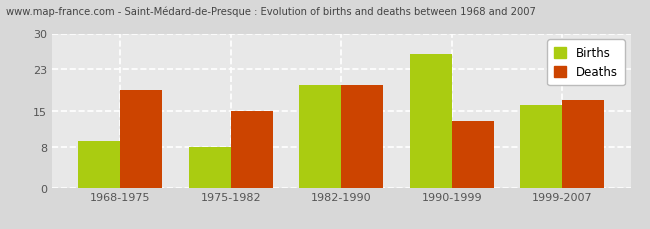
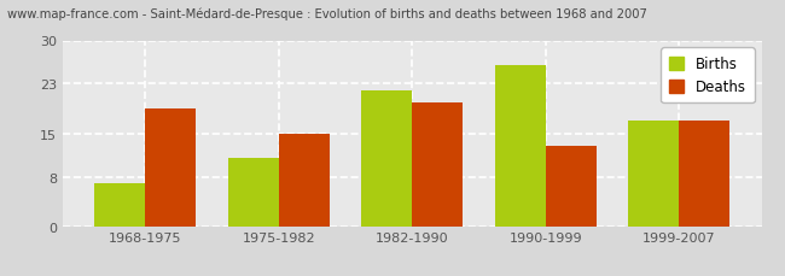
Births/1968-1975: 9 -> 7
Births/1975-1982: 8 -> 11
Births/1982-1990: 20 -> 22
Births/1999-2007: 16 -> 17
